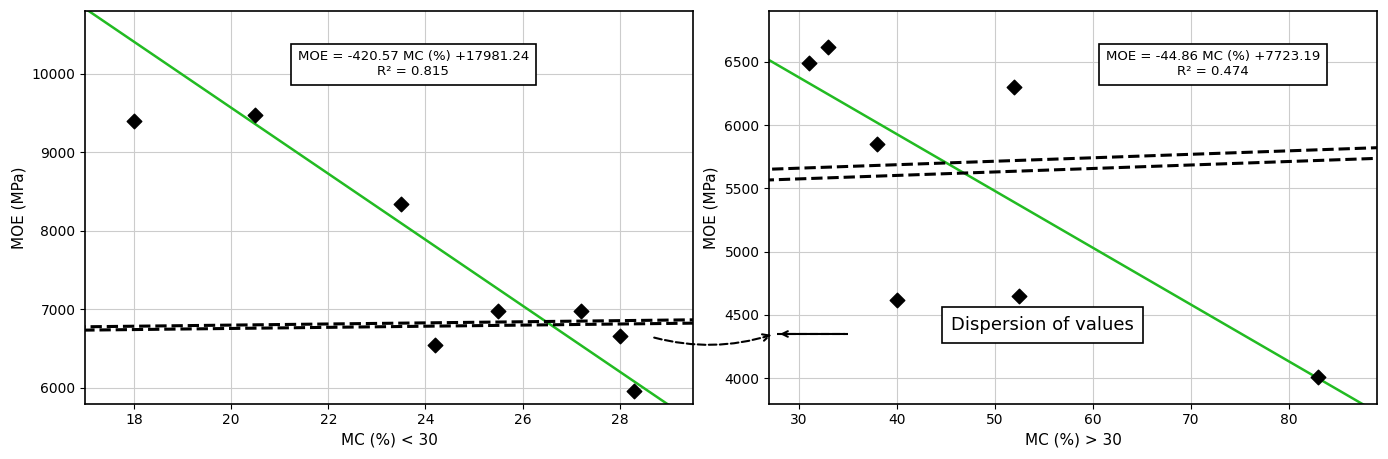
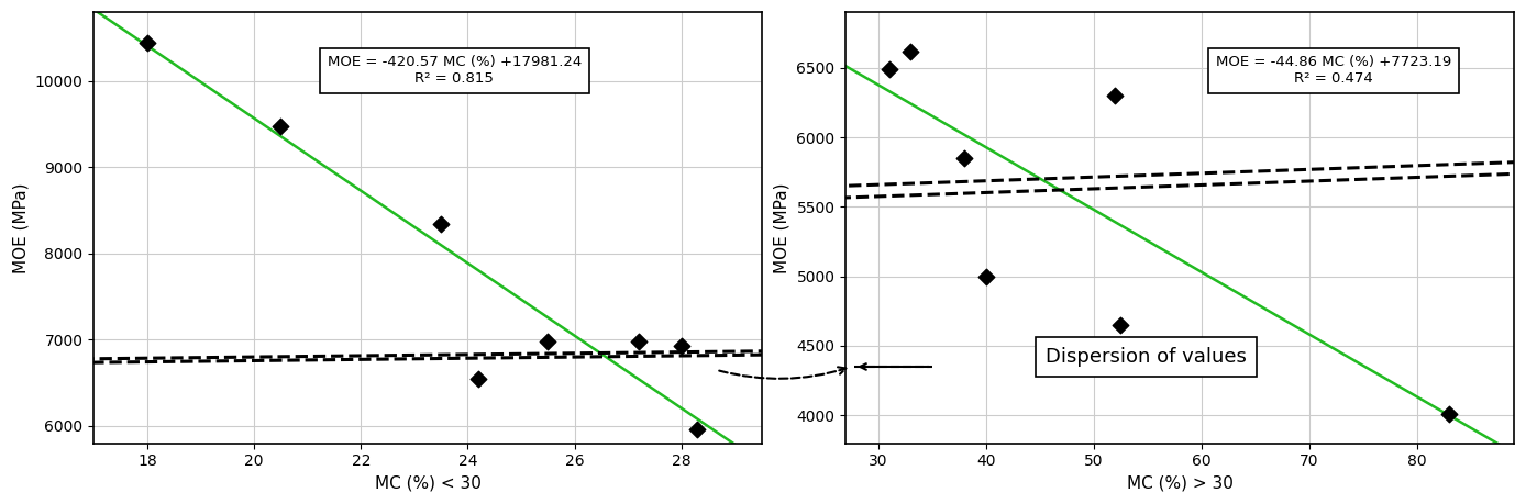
18: 9400 -> 10450
28: 6660 -> 6930
40: 4620 -> 5000
